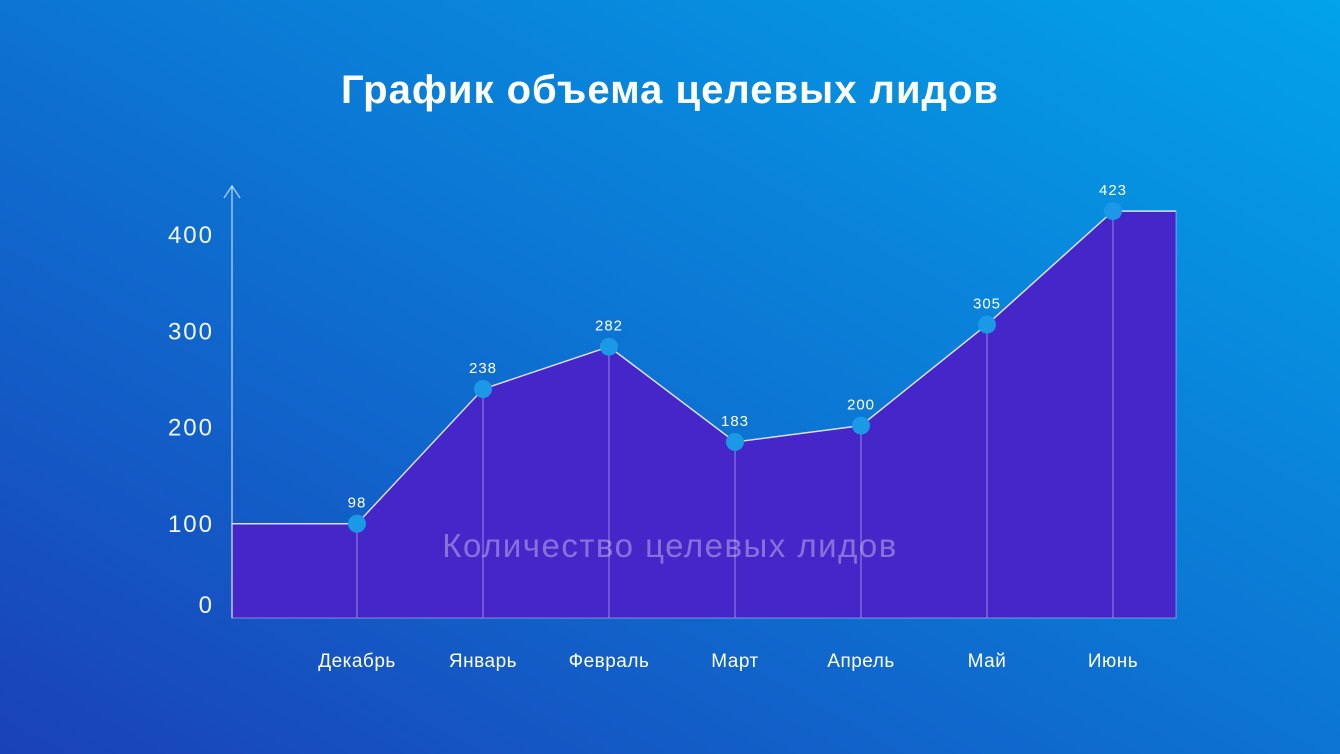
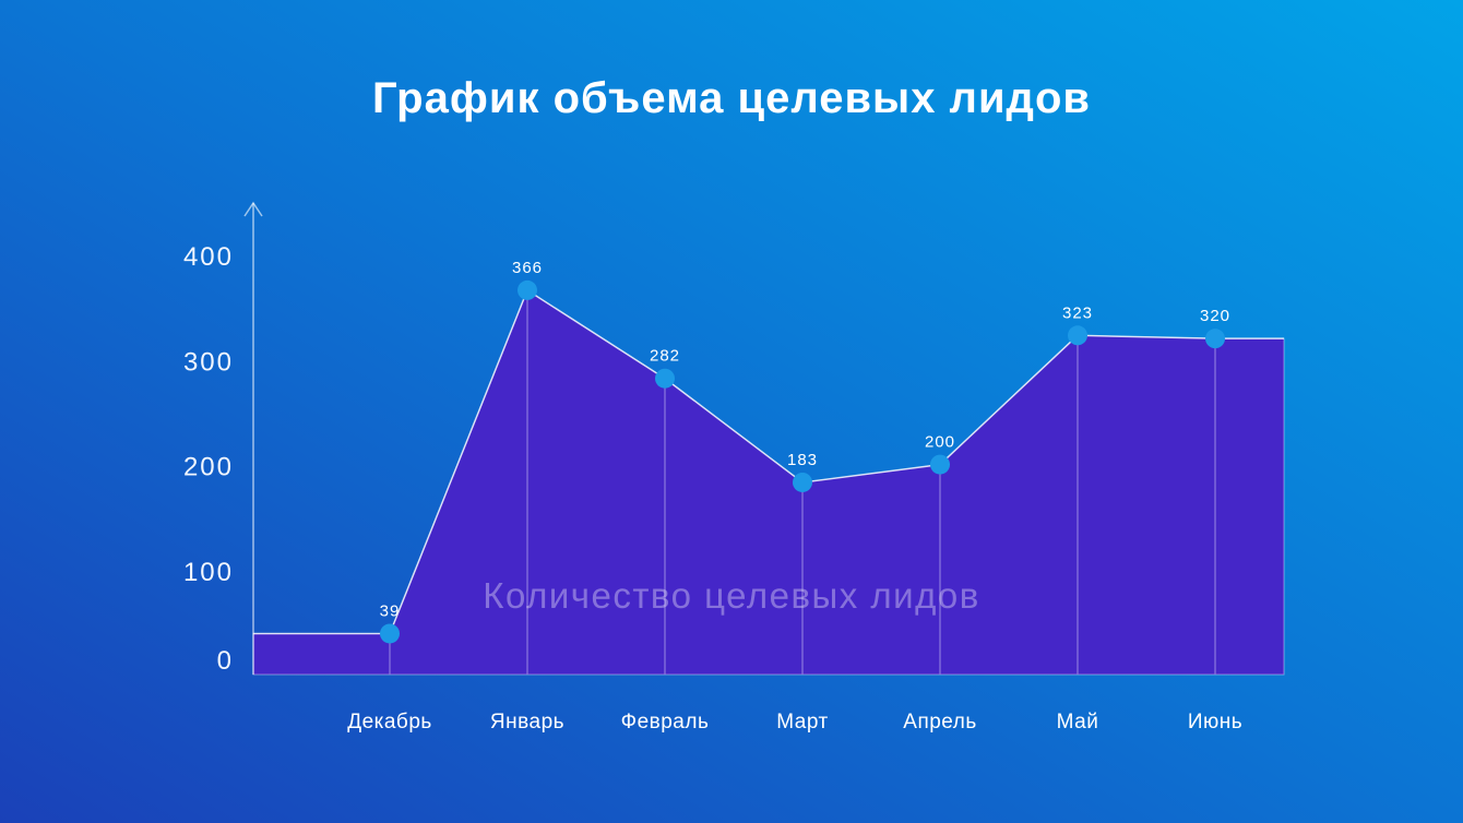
Декабрь: 98 -> 39
Январь: 238 -> 366
Май: 305 -> 323
Июнь: 423 -> 320
